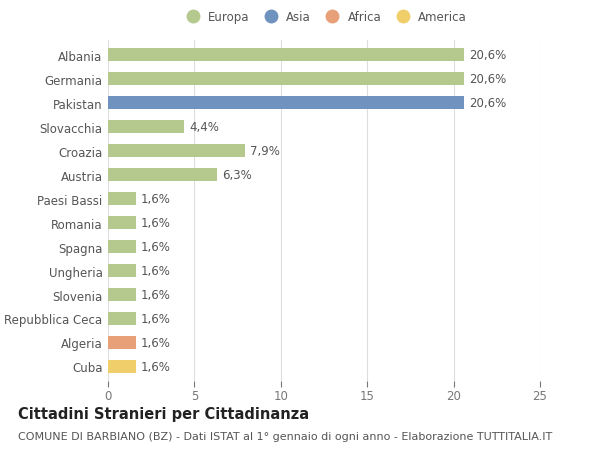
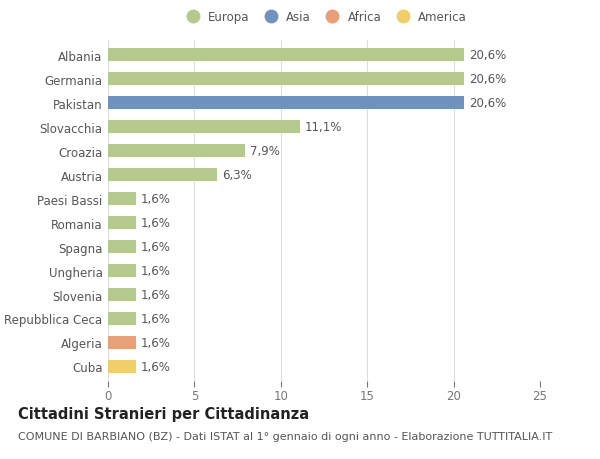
Slovacchia: 4,4% -> 11,1%
